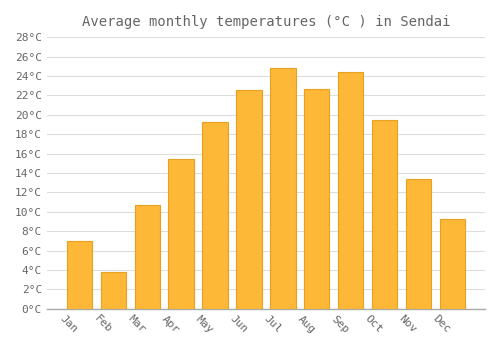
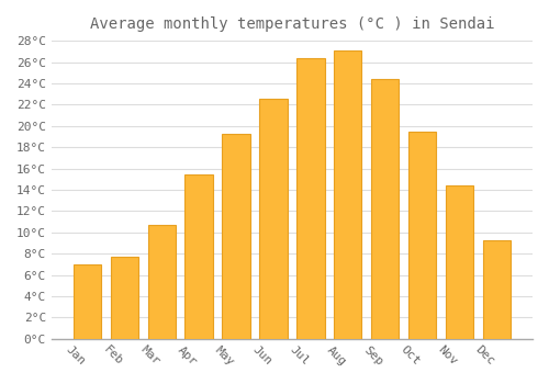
Feb: 3.8°C -> 7.7°C
Jul: 24.8°C -> 26.4°C
Aug: 22.6°C -> 27.1°C
Nov: 13.4°C -> 14.4°C
